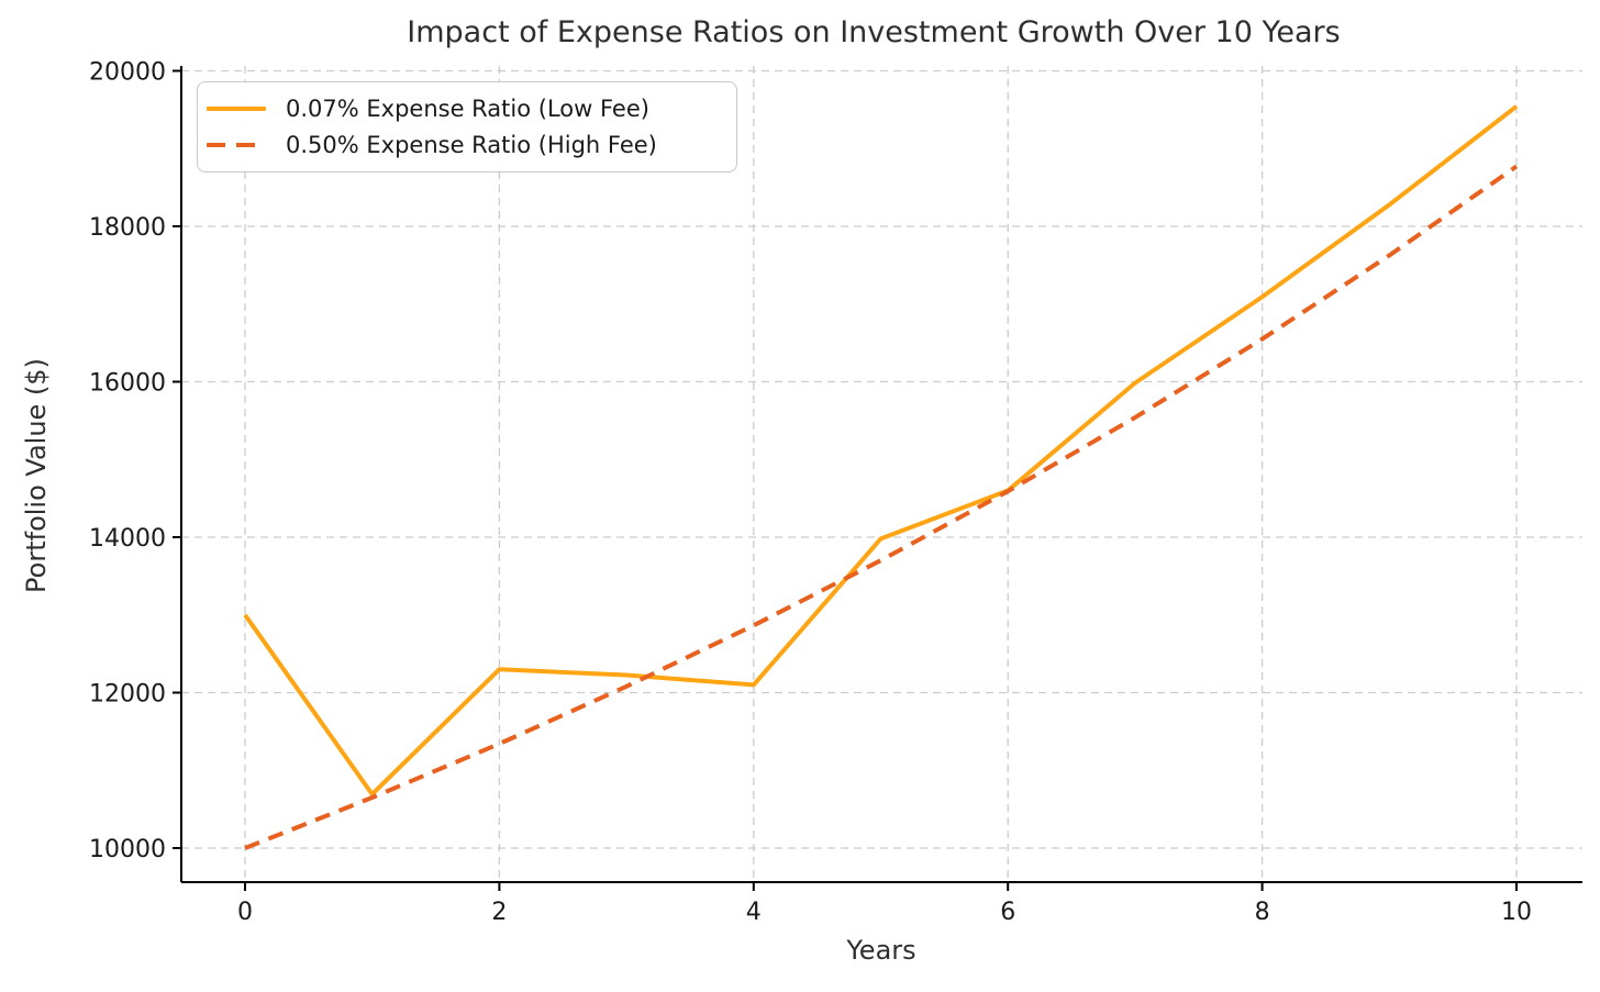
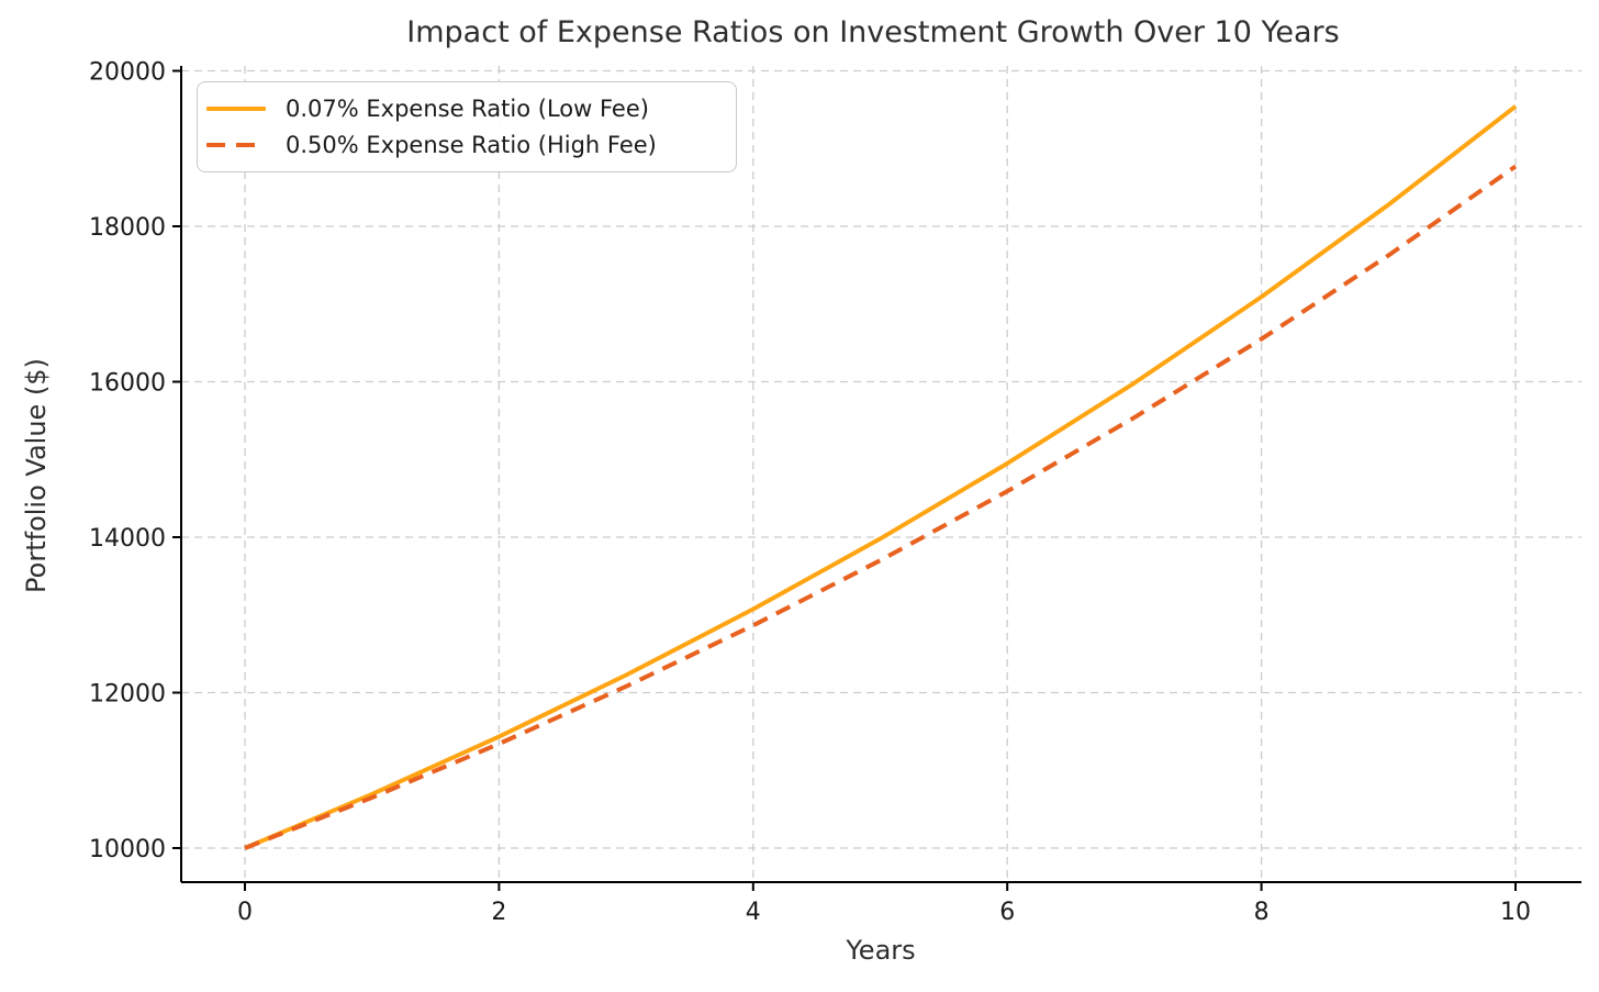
0.07% Expense Ratio (Low Fee)/0: 13000 -> 10000
0.07% Expense Ratio (Low Fee)/2: 12300 -> 11400
0.07% Expense Ratio (Low Fee)/4: 12100 -> 13100
0.07% Expense Ratio (Low Fee)/6: 14600 -> 14900
